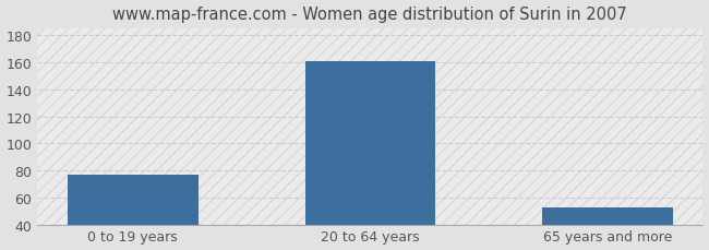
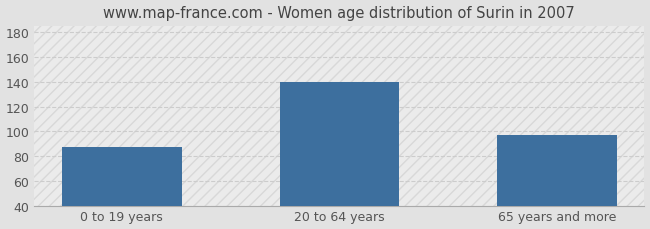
0 to 19 years: 77 -> 87
20 to 64 years: 161 -> 140
65 years and more: 53 -> 97
